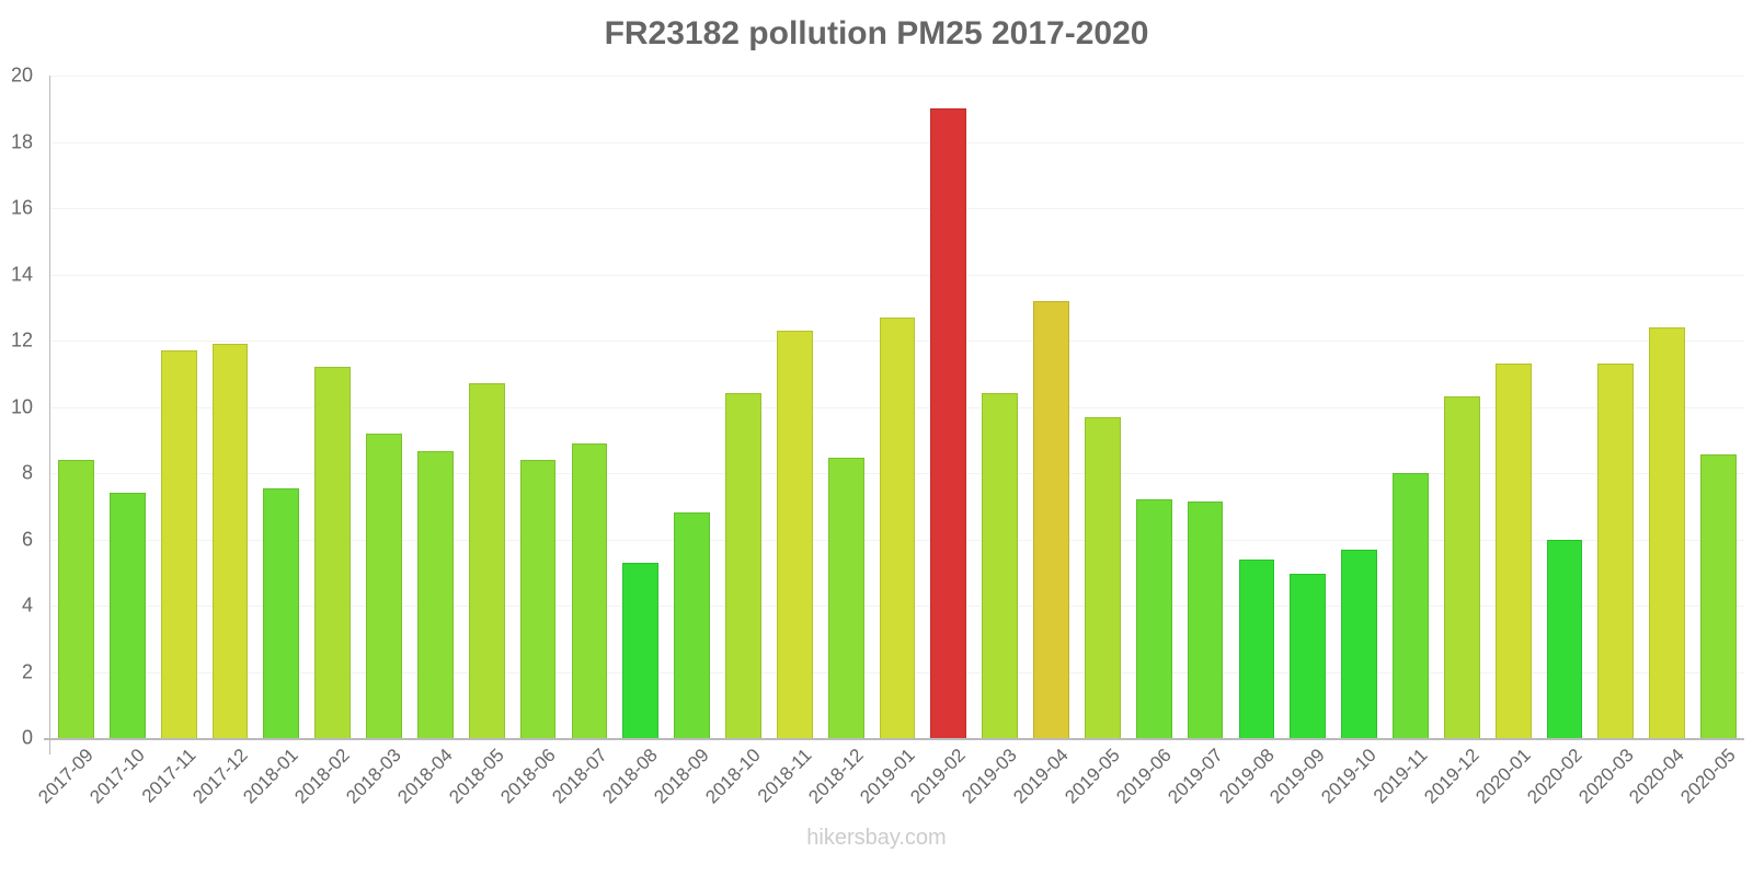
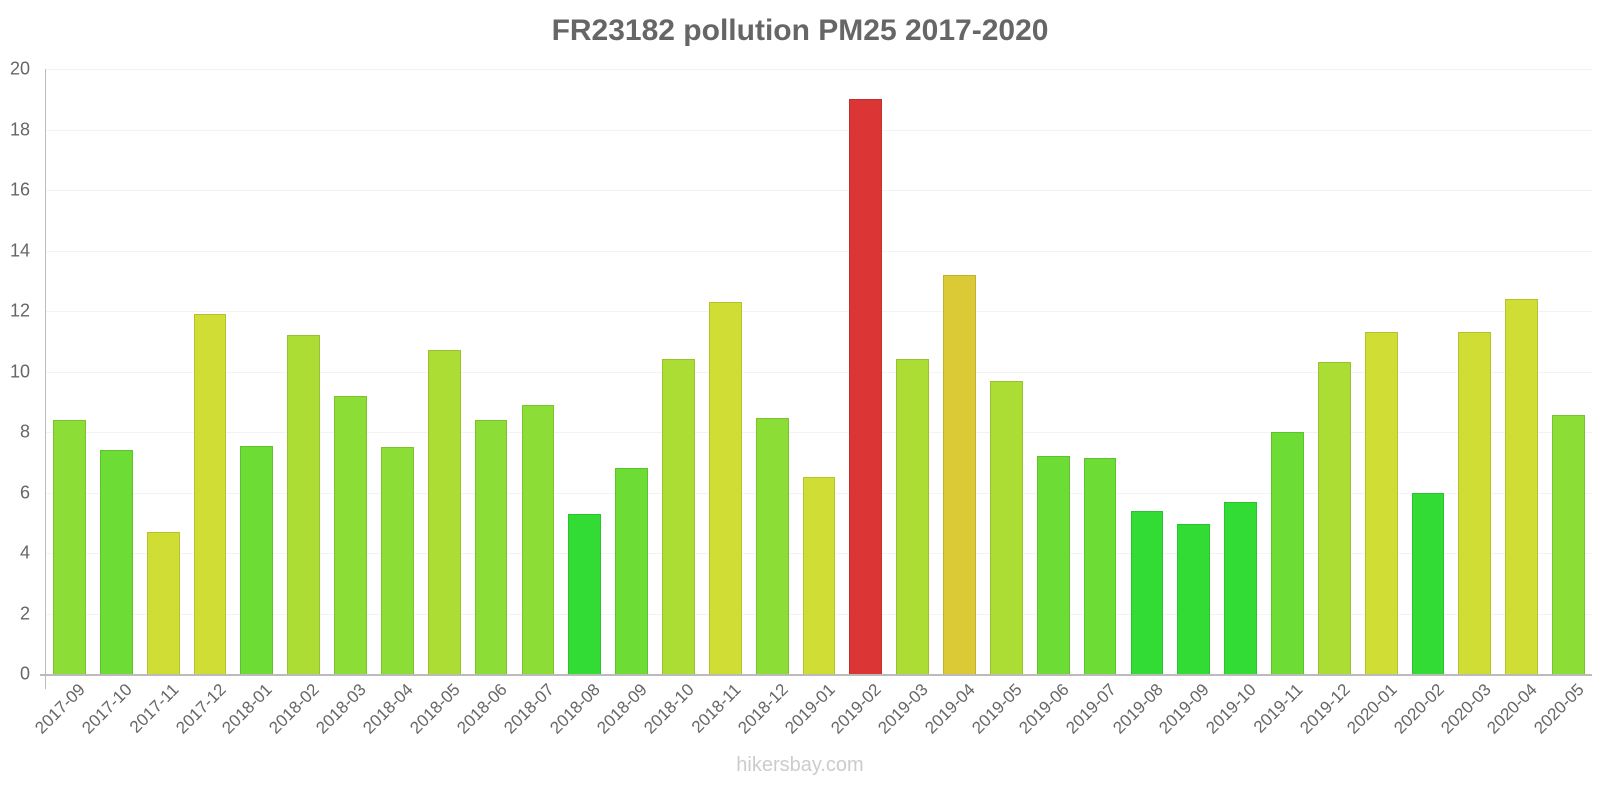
2017-11: 11.7 -> 4.7
2018-04: 8.7 -> 7.5
2019-01: 12.7 -> 6.5
